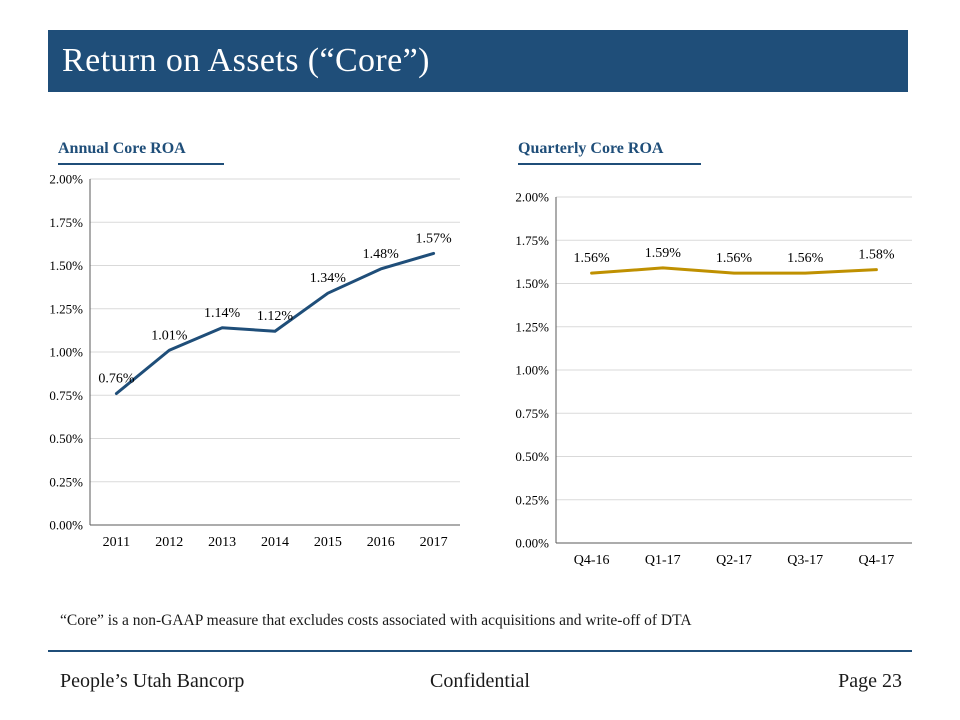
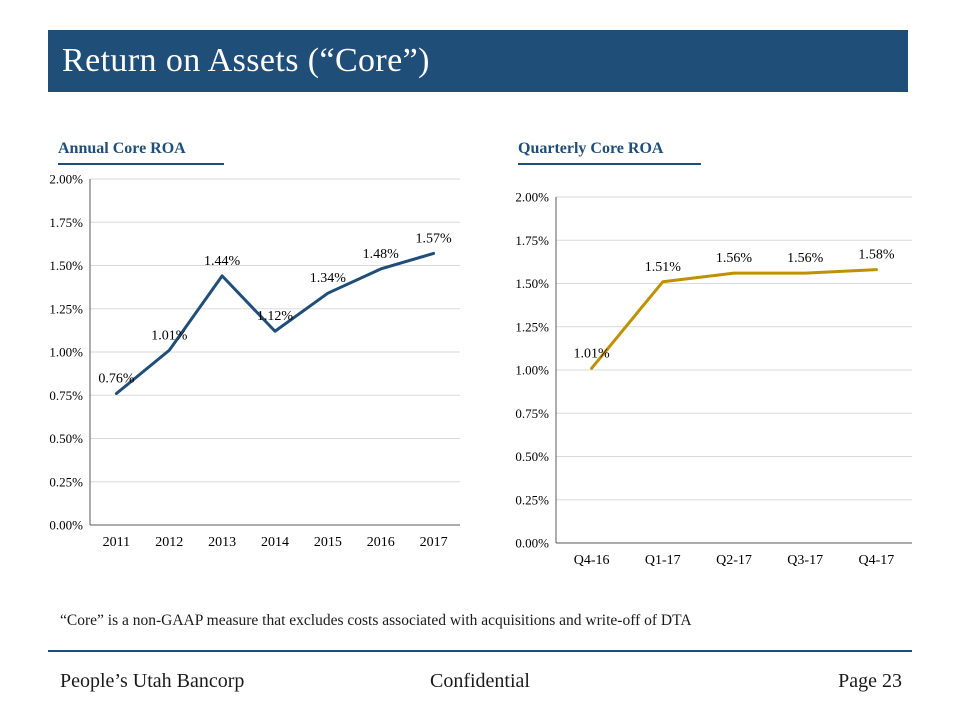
Annual Core ROA/2013: 1.14% -> 1.44%
Quarterly Core ROA/Q4-16: 1.56% -> 1.01%
Quarterly Core ROA/Q1-17: 1.59% -> 1.51%
